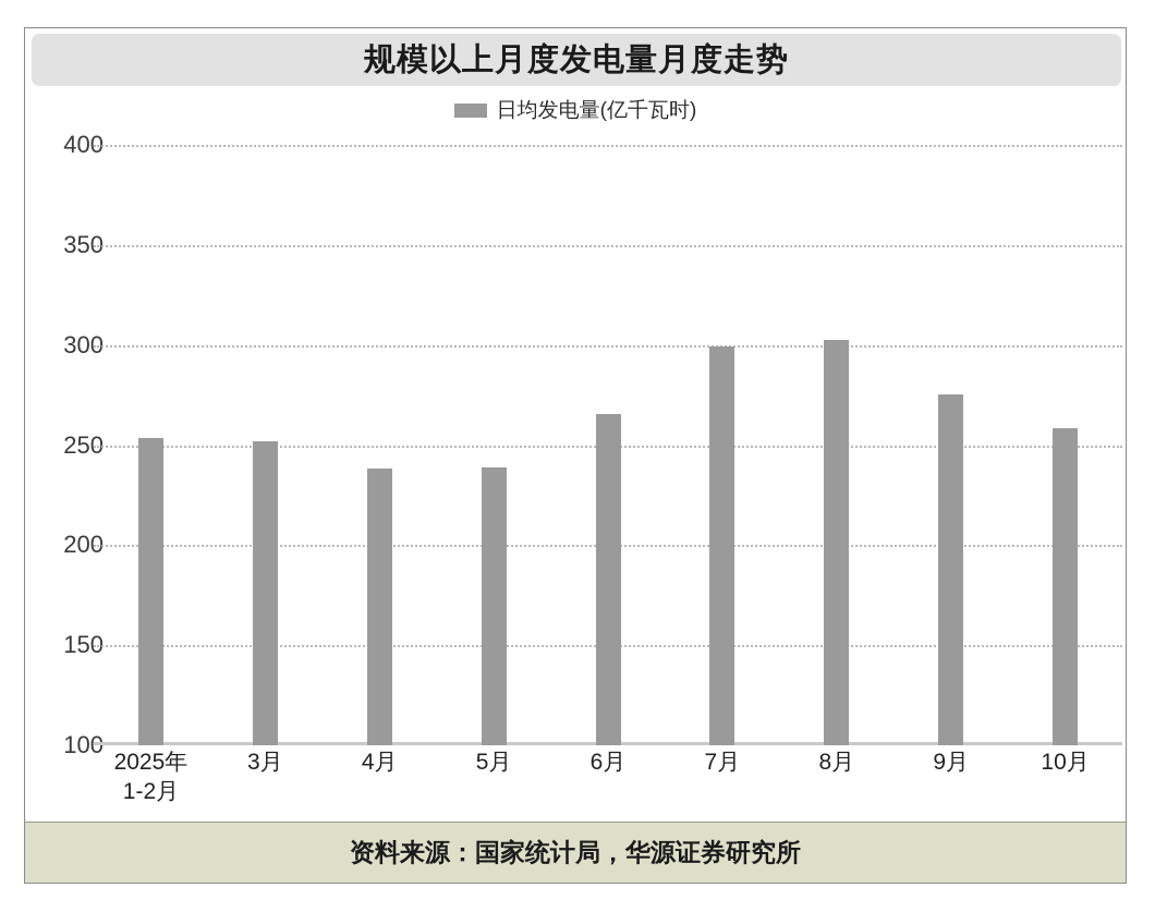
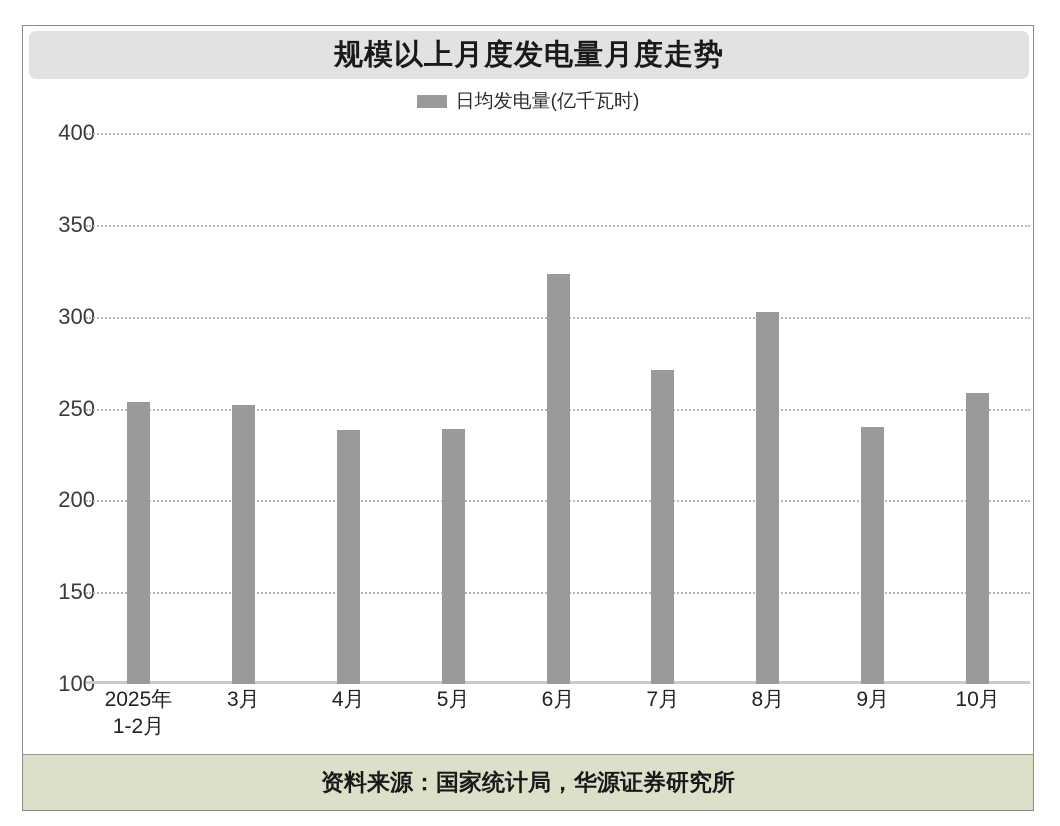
6月: 266 -> 323
7月: 300 -> 271
9月: 276 -> 240
